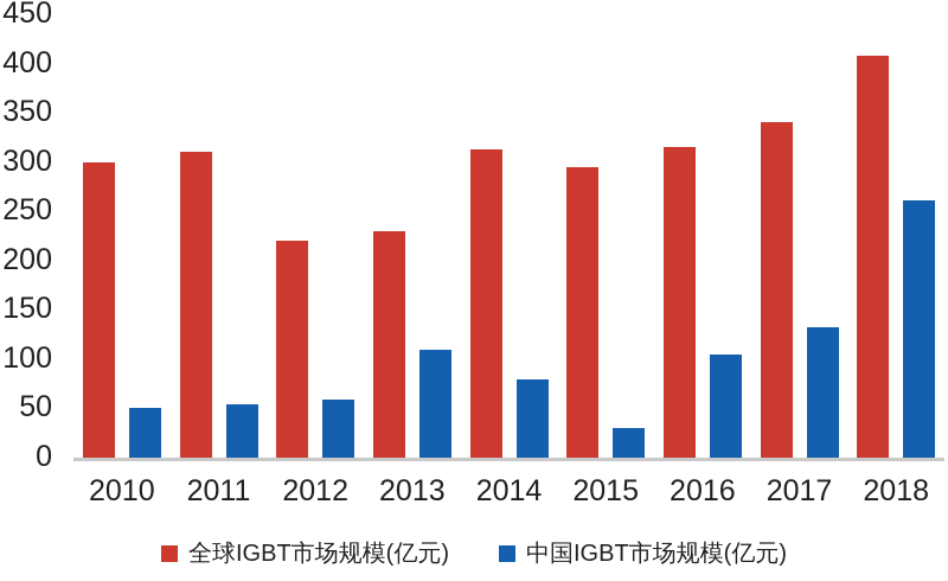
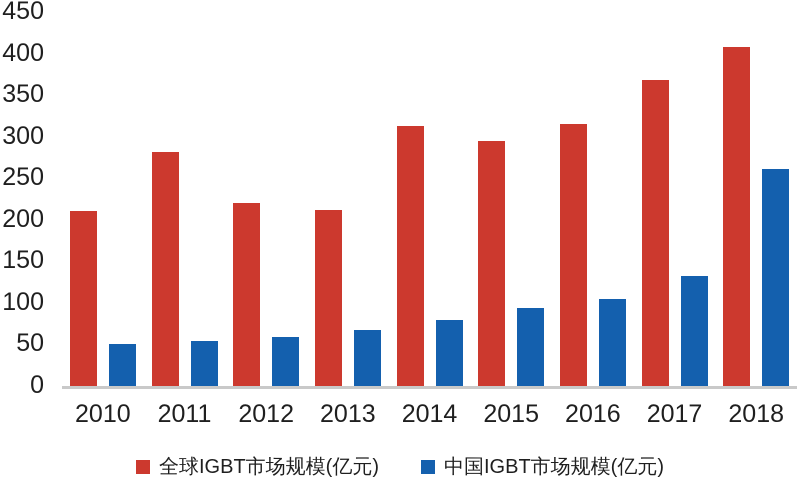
全球IGBT市场规模(亿元)/2010: 300 -> 210
全球IGBT市场规模(亿元)/2011: 310 -> 280
全球IGBT市场规模(亿元)/2013: 230 -> 210
中国IGBT市场规模(亿元)/2013: 110 -> 70
中国IGBT市场规模(亿元)/2015: 30 -> 90
全球IGBT市场规模(亿元)/2017: 340 -> 370
